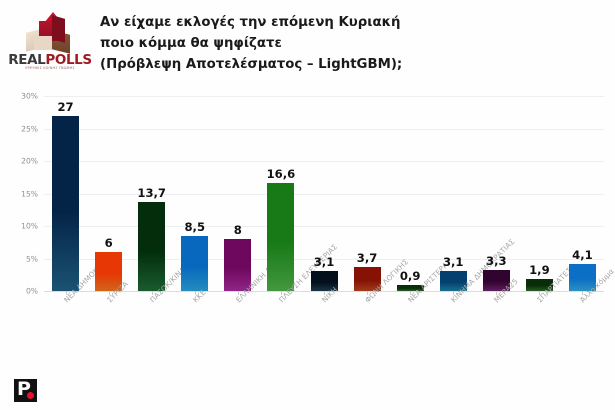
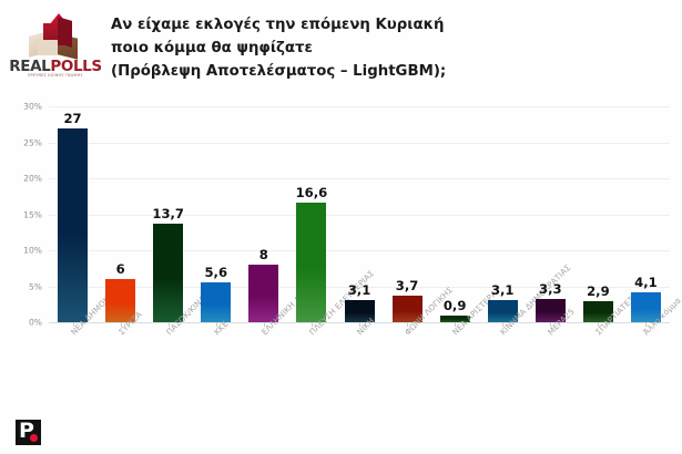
ΚΚΕ: 8,5 -> 5,6
ΣΠΑΡΤΙΑΤΕΣ: 1,9 -> 2,9
